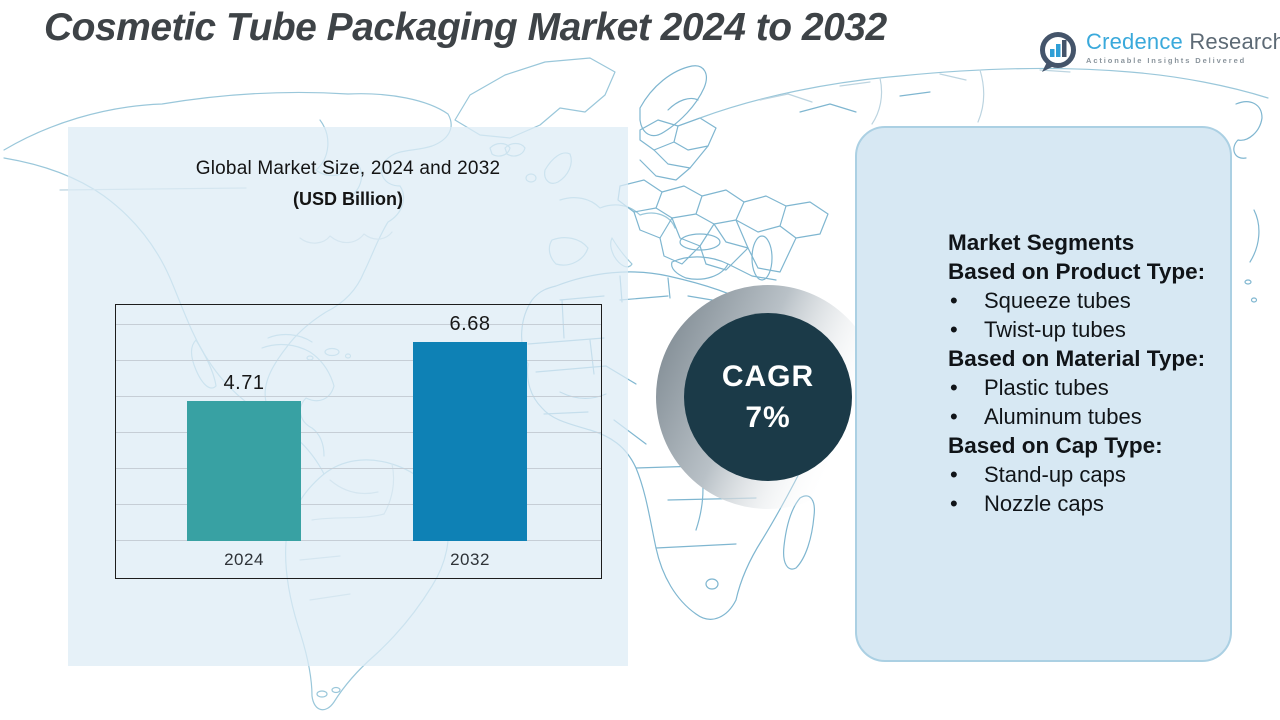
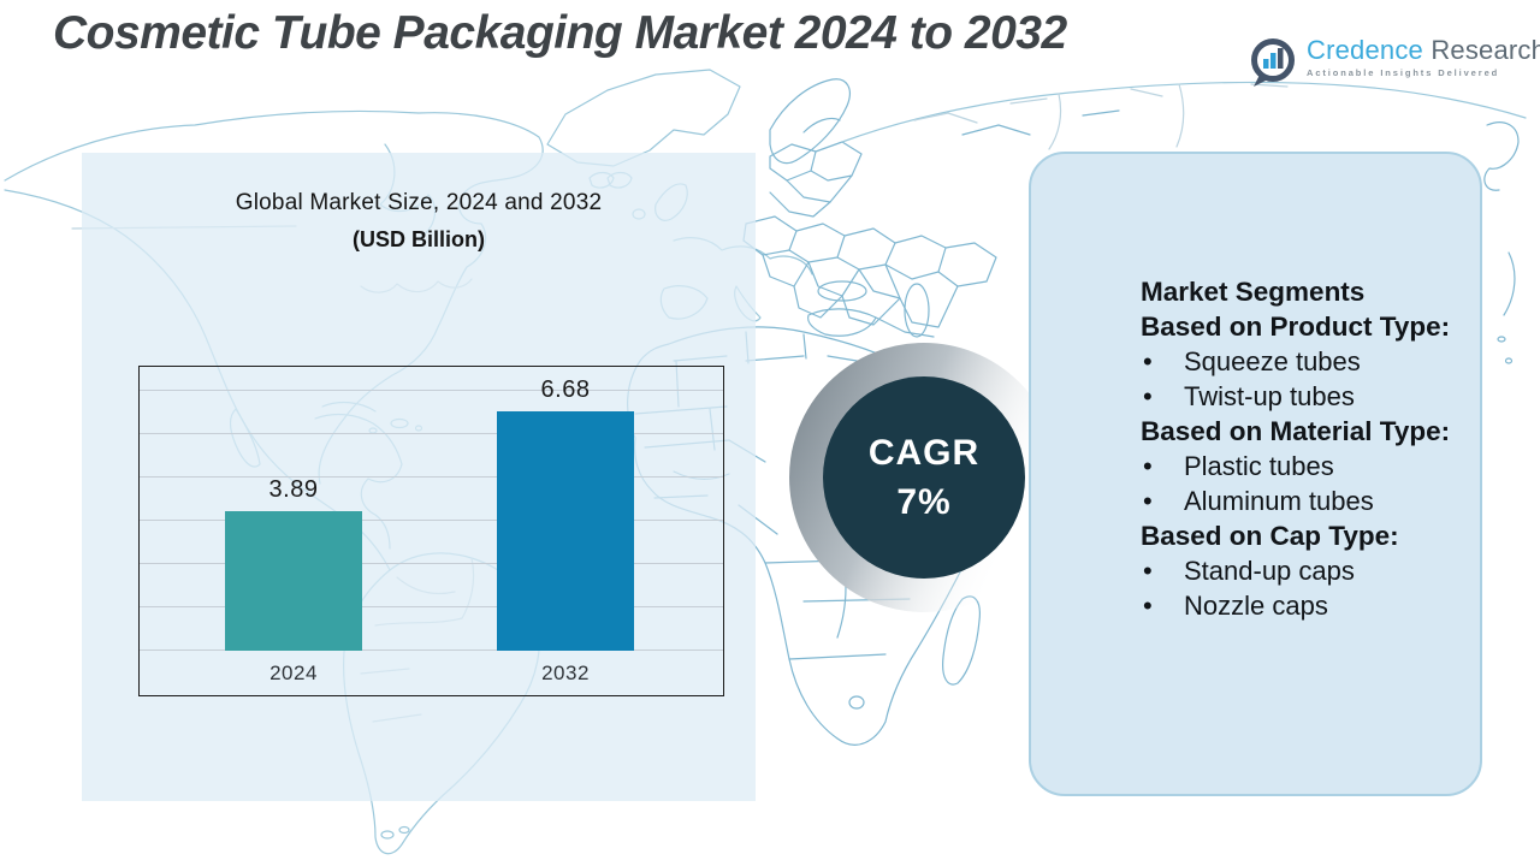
2024: 4.71 -> 3.89
